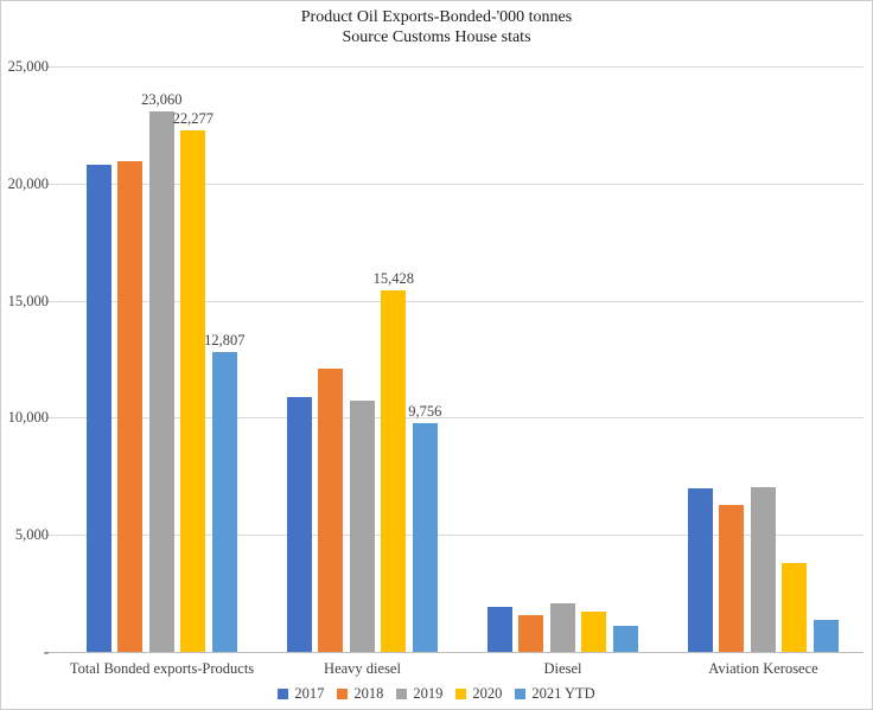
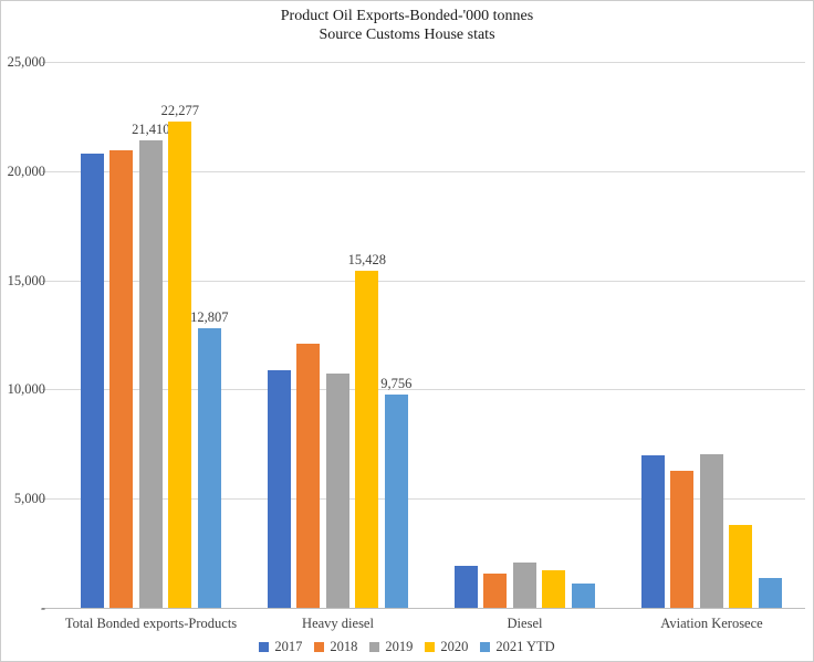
2019/Total Bonded exports-Products: 23,060 -> 21,410
